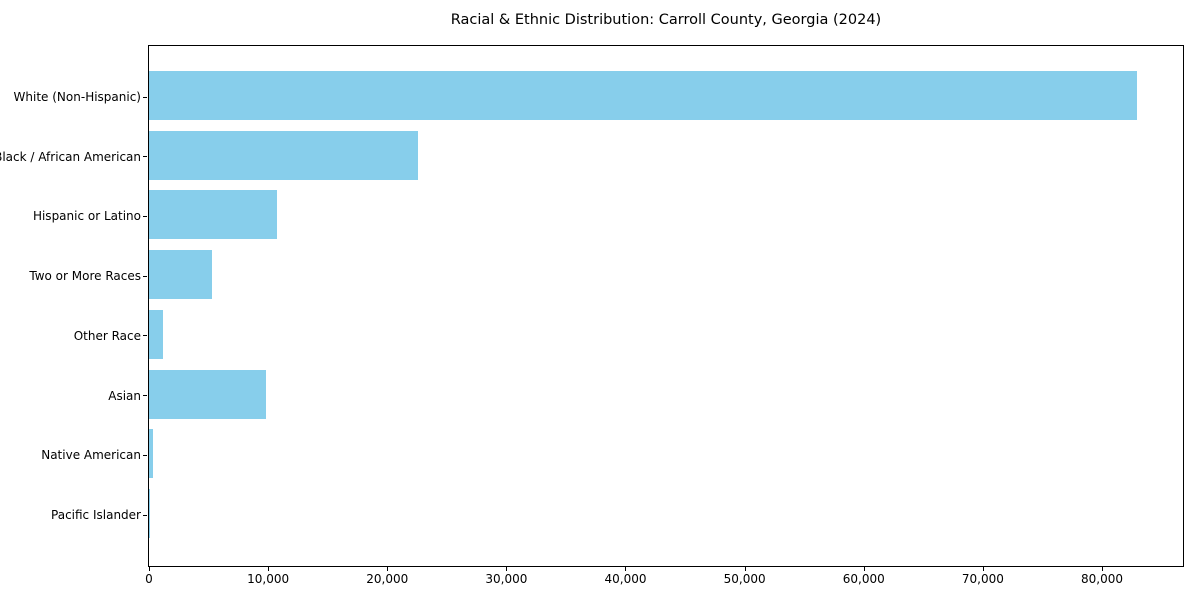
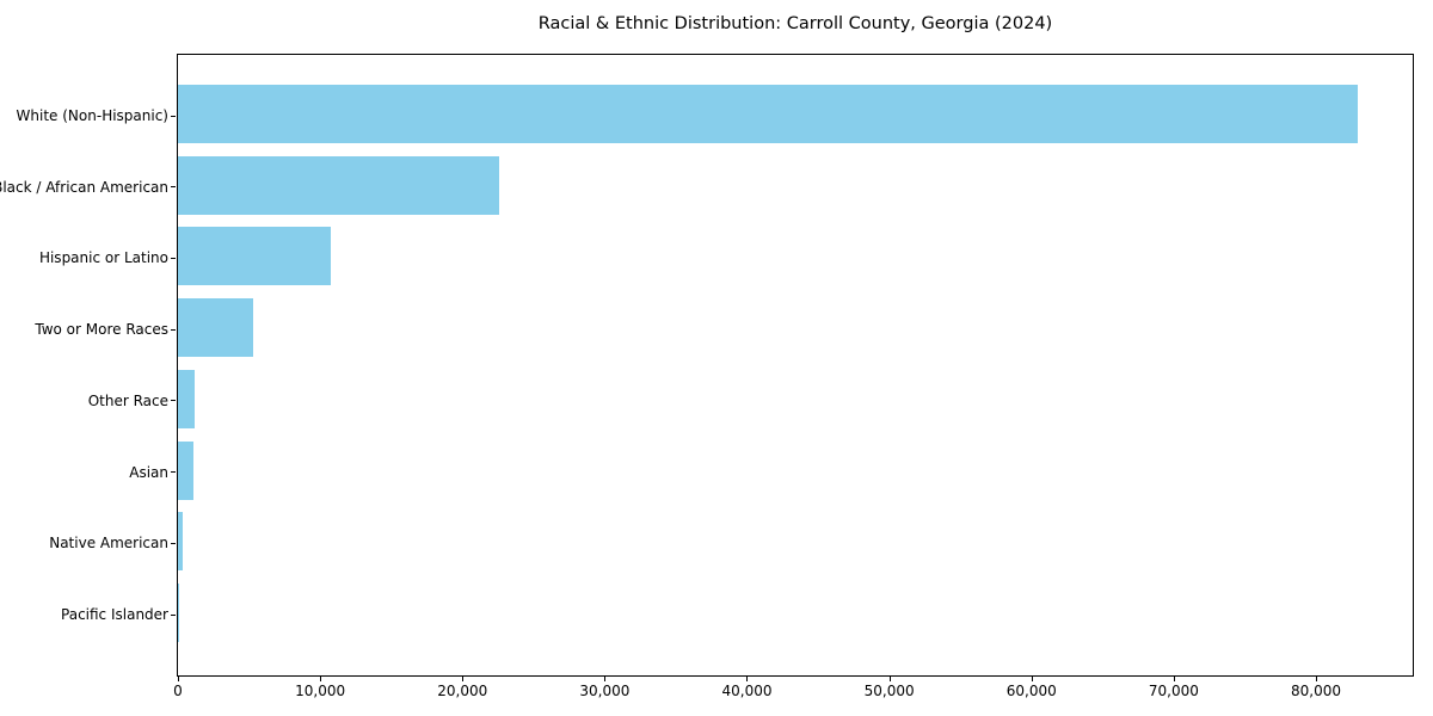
Asian: 9800 -> 1000
